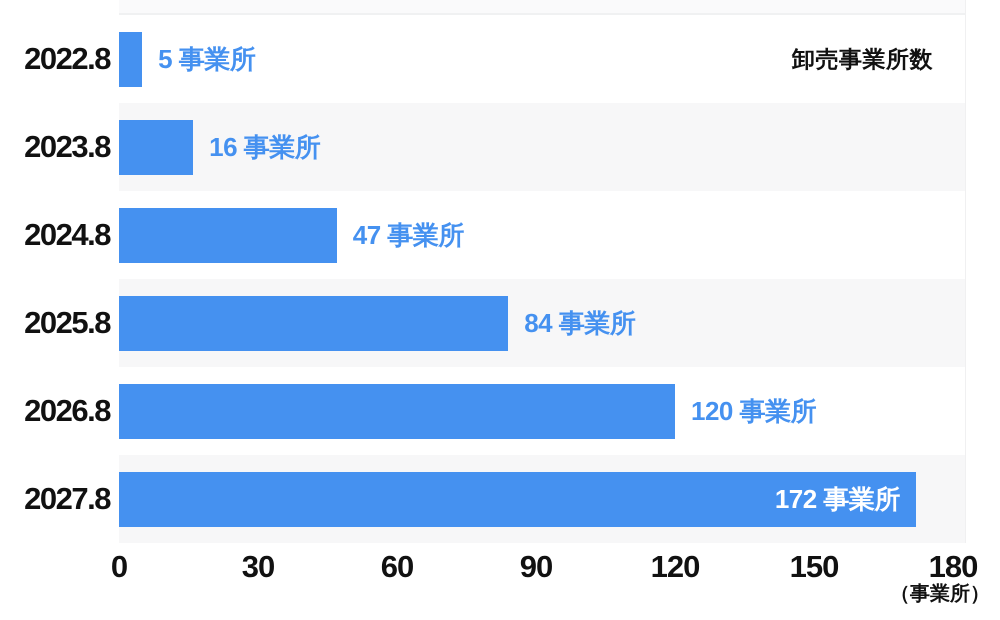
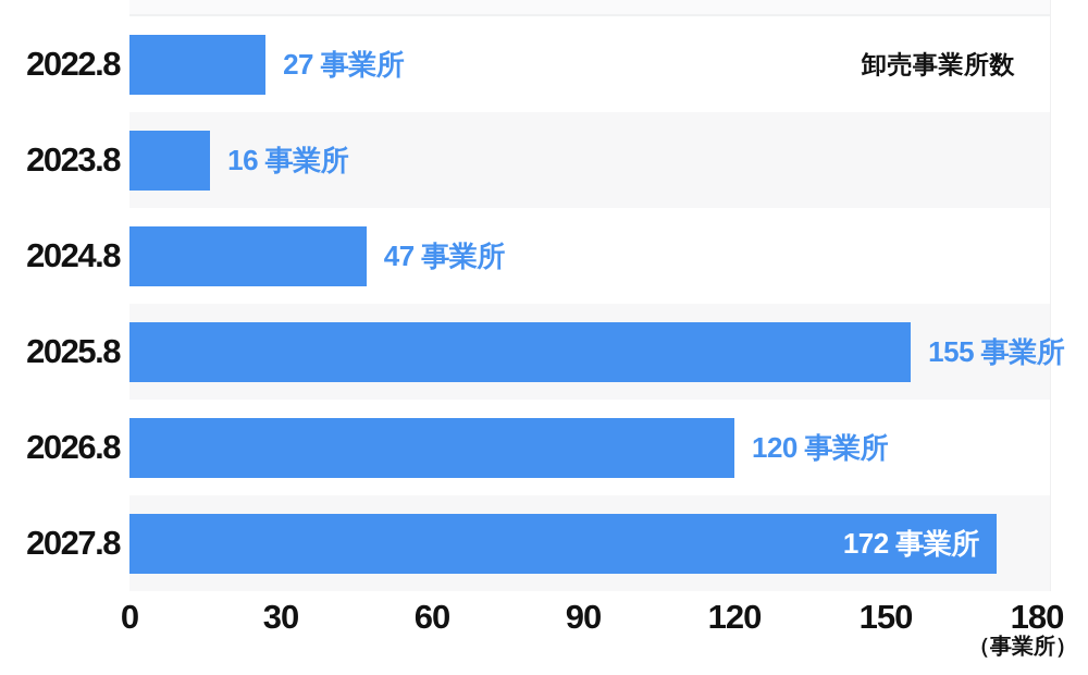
2022.8: 5 -> 27
2025.8: 84 -> 155
